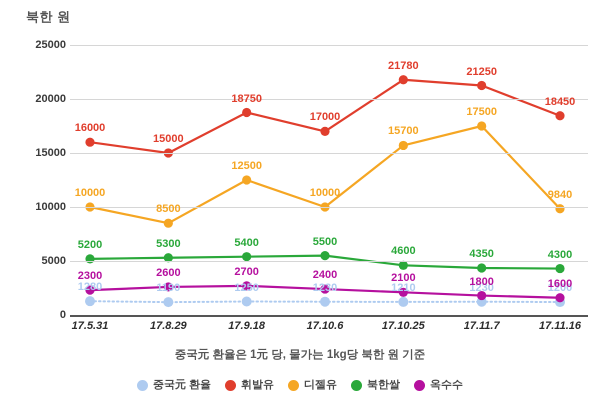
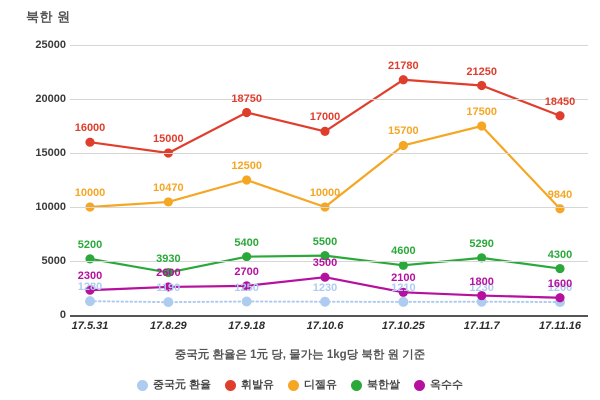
디젤유/17.8.29: 8500 -> 10470
북한쌀/17.8.29: 5300 -> 3930
옥수수/17.10.6: 2400 -> 3500
북한쌀/17.11.7: 4350 -> 5290
